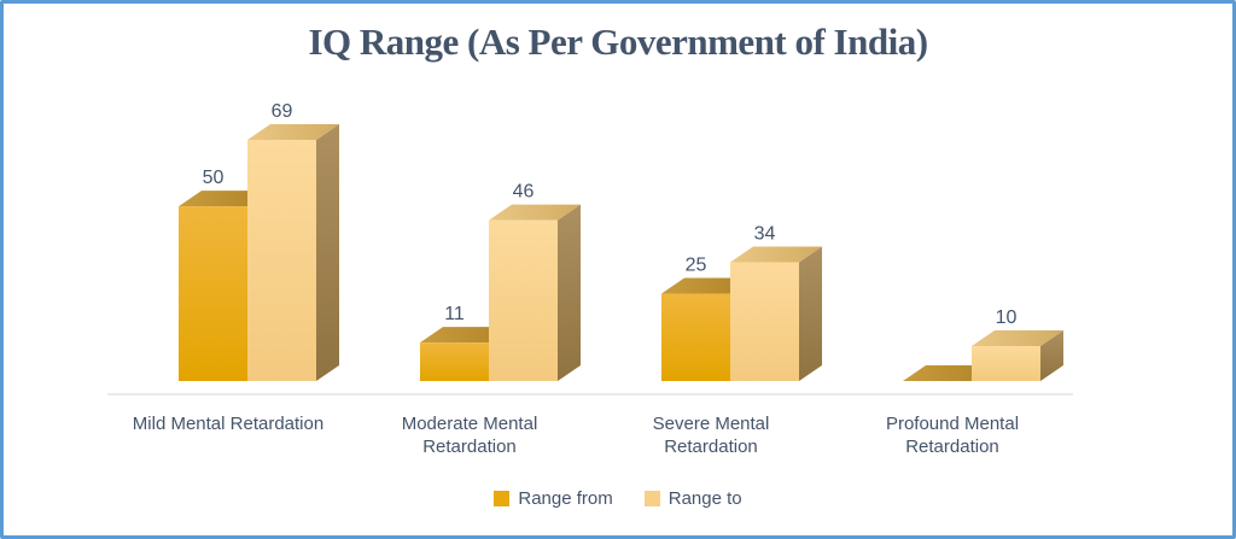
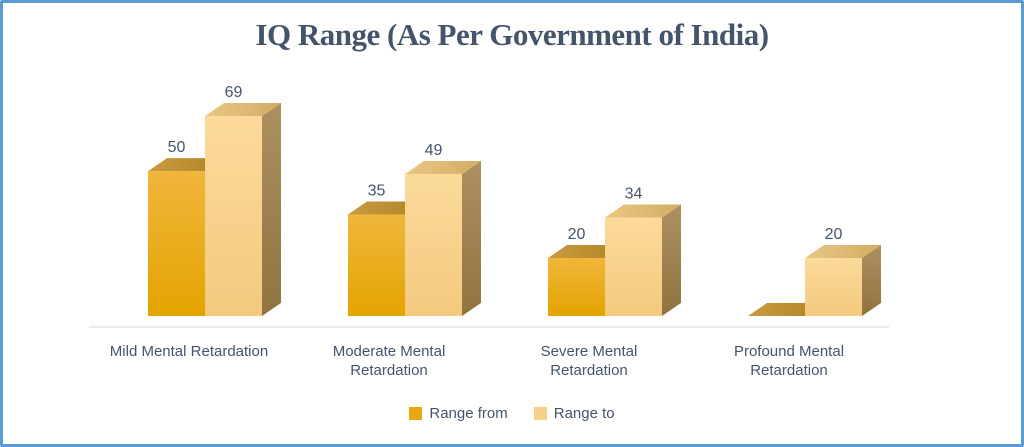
Range from/Moderate Mental Retardation: 11 -> 35
Range to/Moderate Mental Retardation: 46 -> 49
Range from/Severe Mental Retardation: 25 -> 20
Range to/Profound Mental Retardation: 10 -> 20
